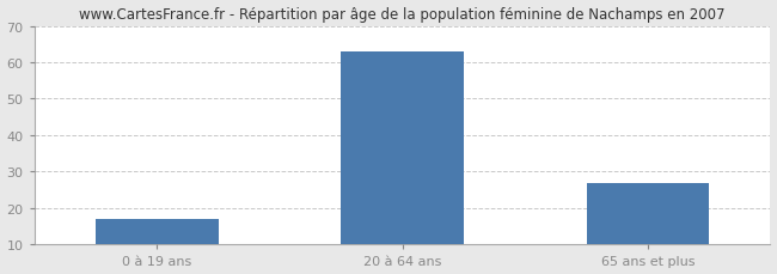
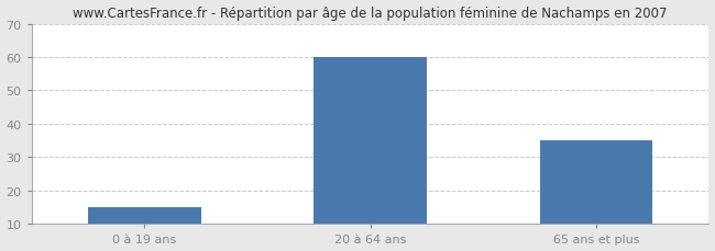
0 à 19 ans: 17 -> 15
20 à 64 ans: 63 -> 60
65 ans et plus: 27 -> 35
